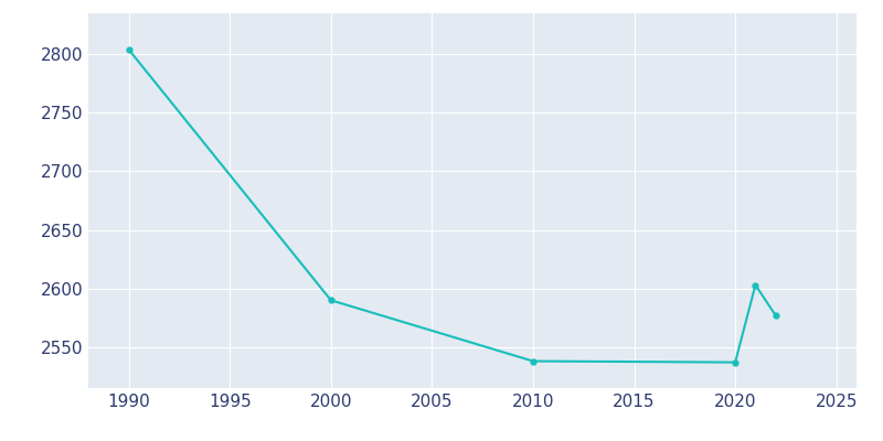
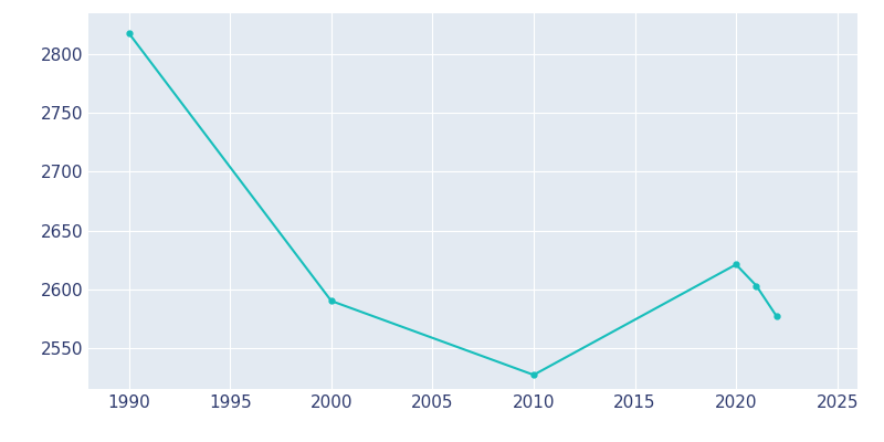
1990: 2804 -> 2818
2010: 2538 -> 2527
2020: 2537 -> 2621
